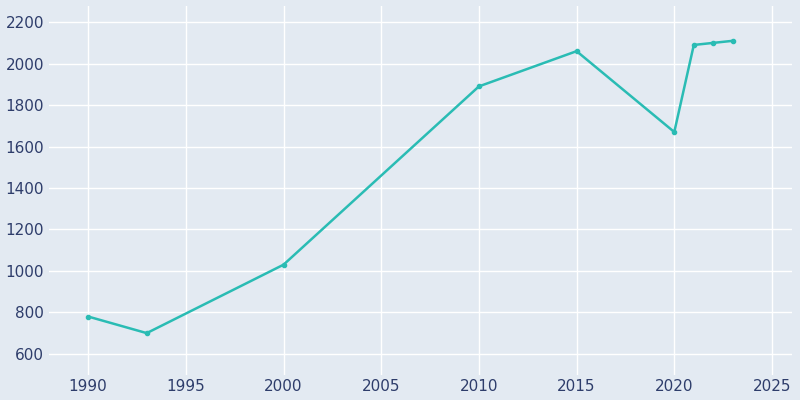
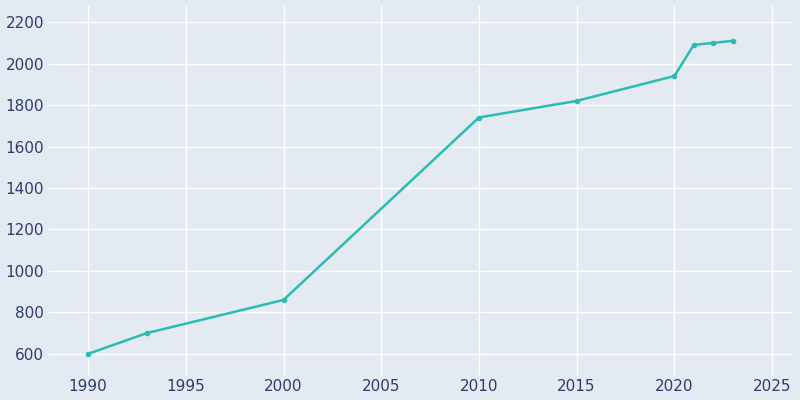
1990: 780 -> 600
2000: 1030 -> 860
2010: 1890 -> 1740
2015: 2060 -> 1820
2020: 1670 -> 1940
